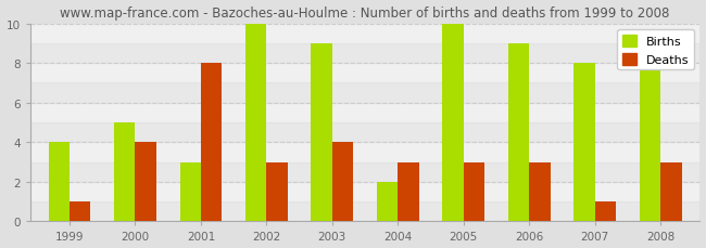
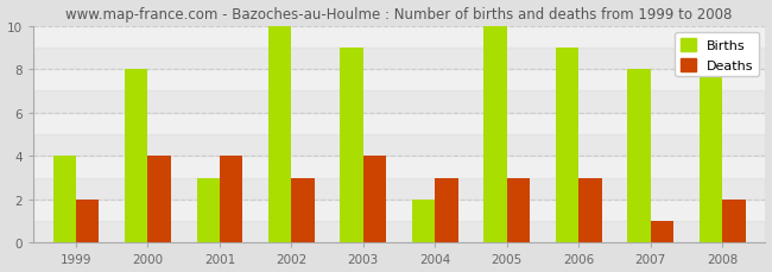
Deaths/1999: 1 -> 2
Births/2000: 5 -> 8
Deaths/2001: 8 -> 4
Deaths/2008: 3 -> 2
